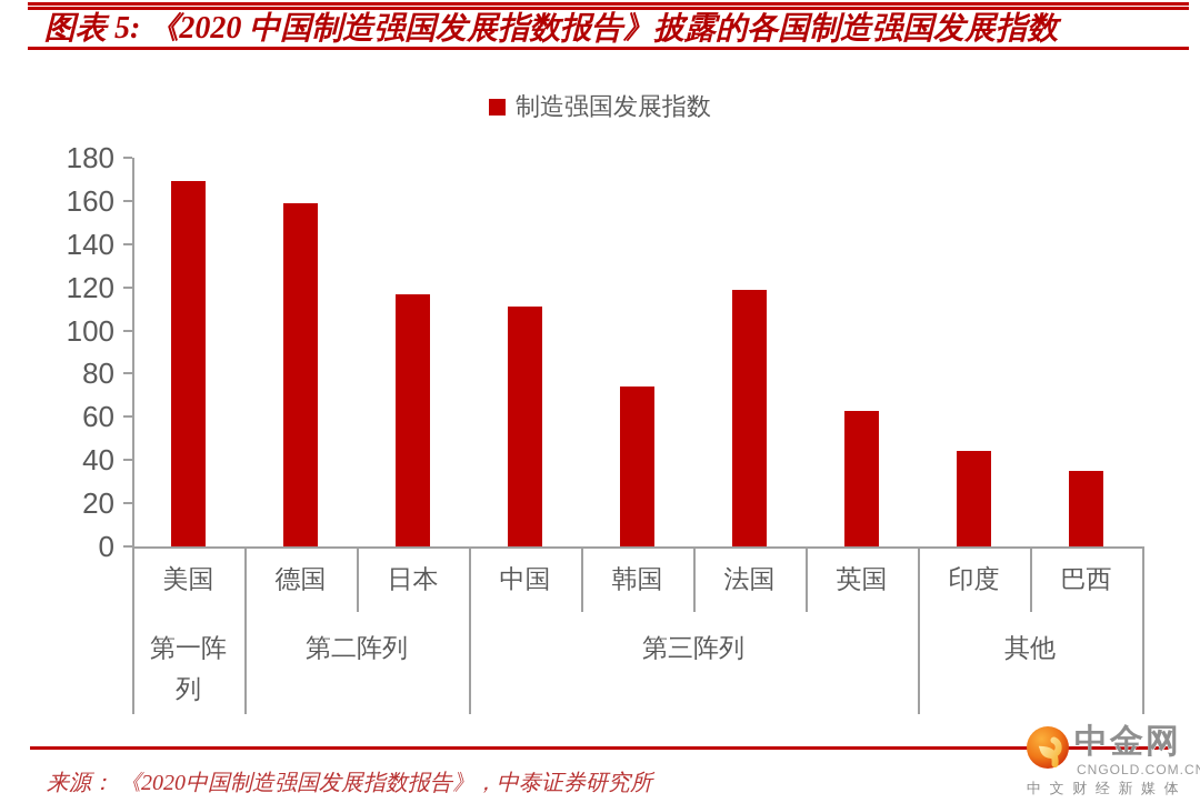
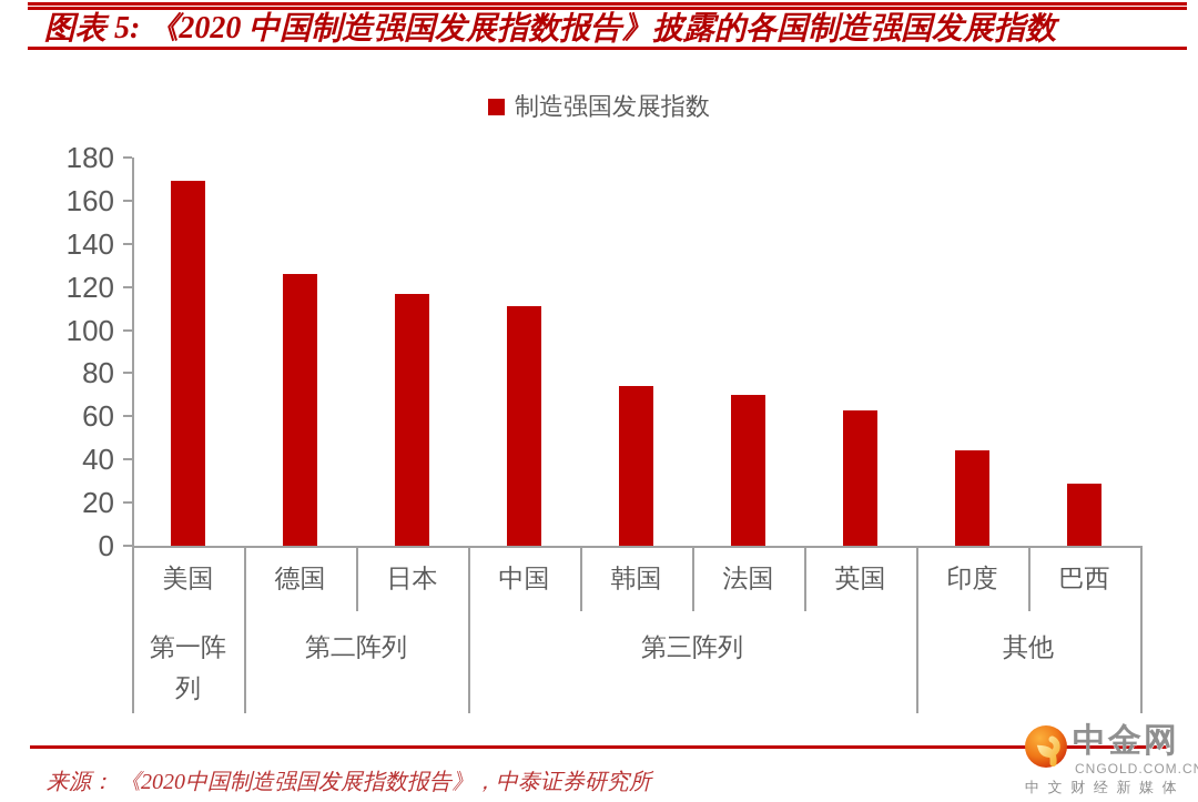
德国: 159 -> 126
法国: 119 -> 70
巴西: 35 -> 29
